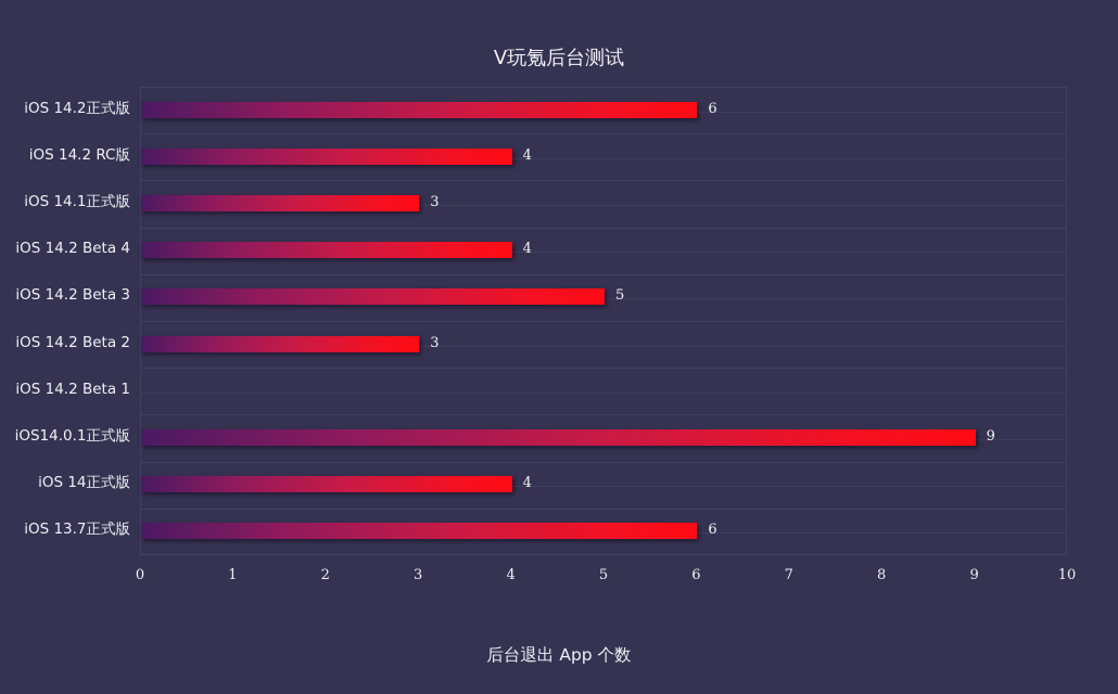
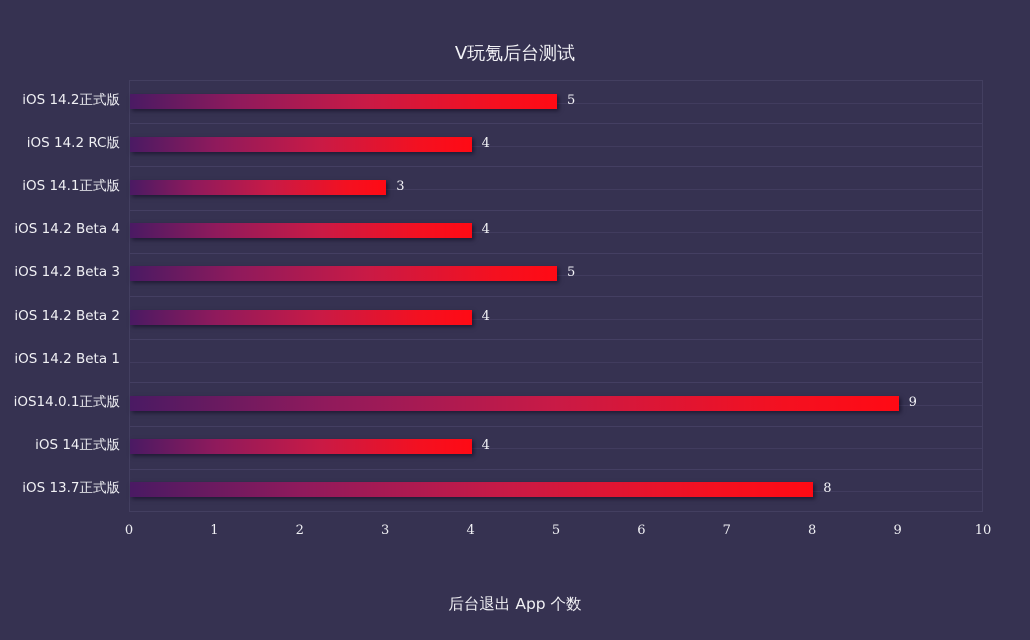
iOS 14.2正式版: 6 -> 5
iOS 14.2 Beta 2: 3 -> 4
iOS 13.7正式版: 6 -> 8
